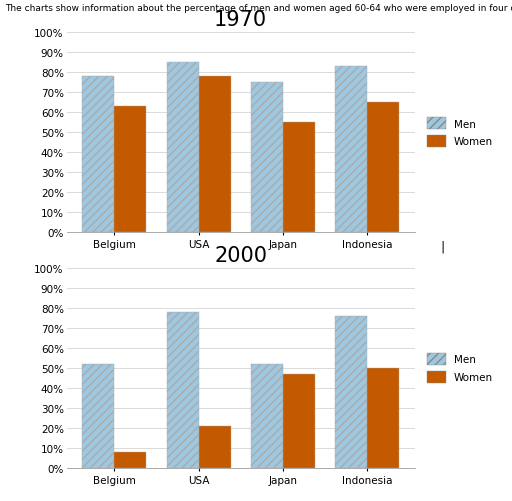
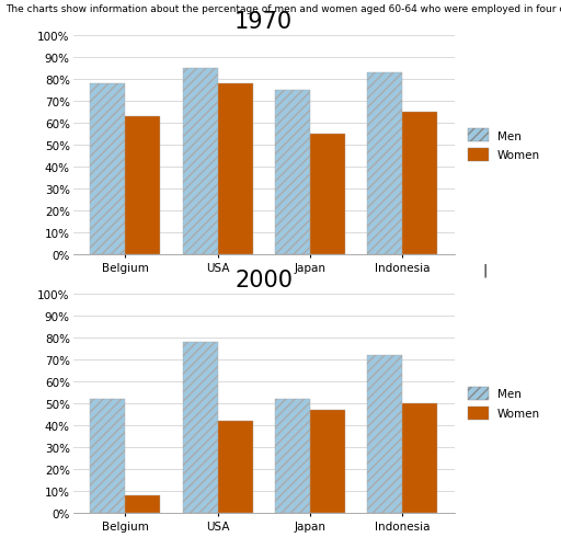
2000/Women/USA: 21% -> 42%
2000/Men/Indonesia: 76% -> 72%
